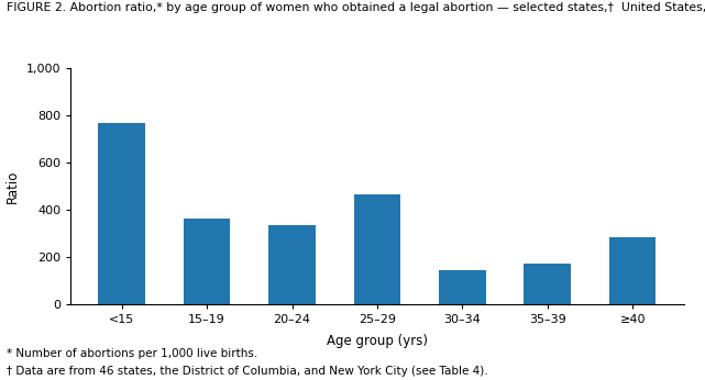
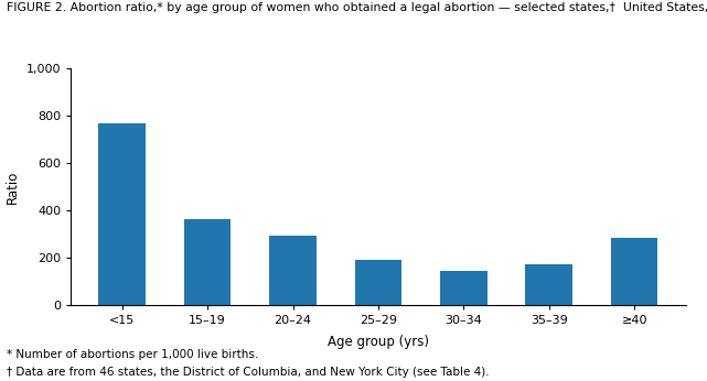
20–24: 335 -> 292
25–29: 465 -> 192
